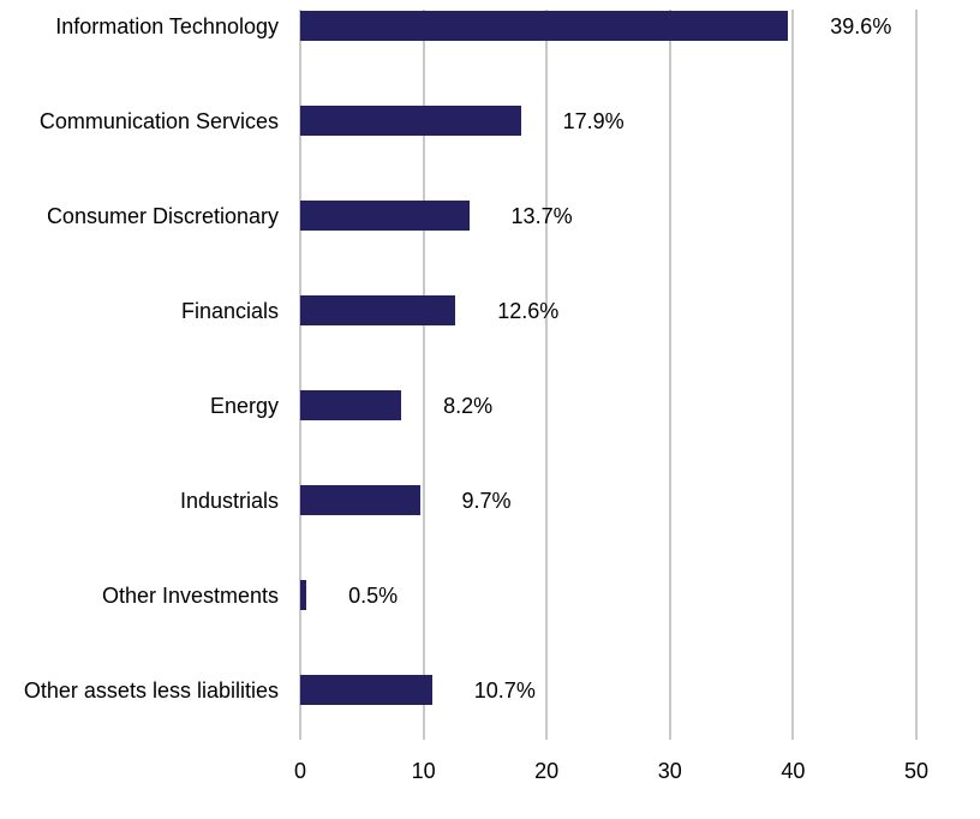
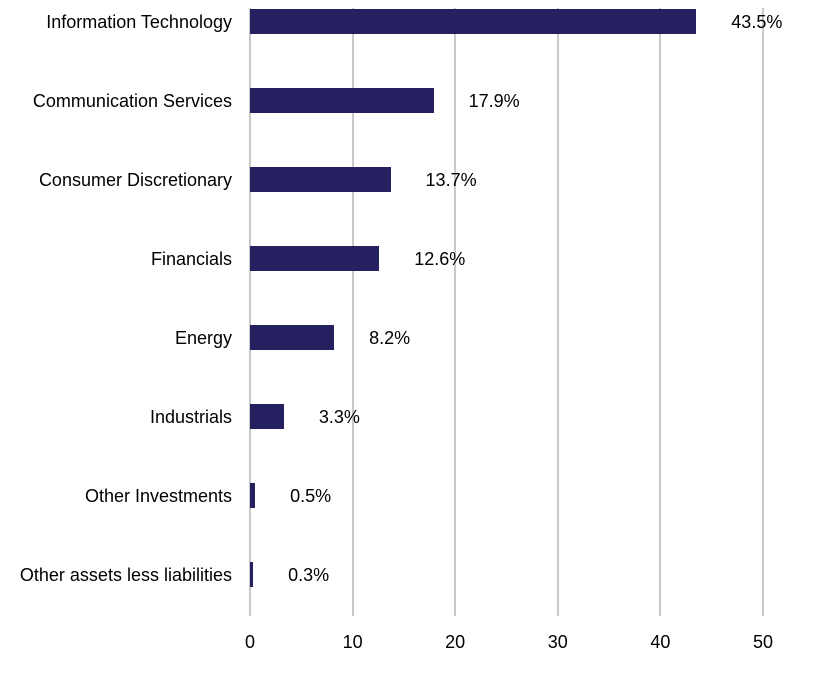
Information Technology: 39.6% -> 43.5%
Industrials: 9.7% -> 3.3%
Other assets less liabilities: 10.7% -> 0.3%
